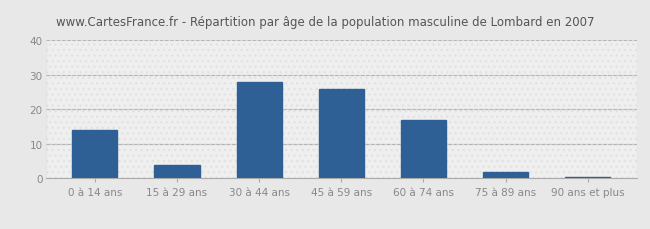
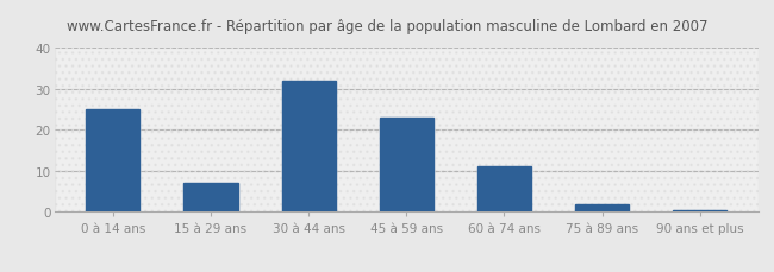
0 à 14 ans: 14.0 -> 25.0
15 à 29 ans: 4.0 -> 7.0
30 à 44 ans: 28.0 -> 32.0
45 à 59 ans: 26.0 -> 23.0
60 à 74 ans: 17.0 -> 11.0
